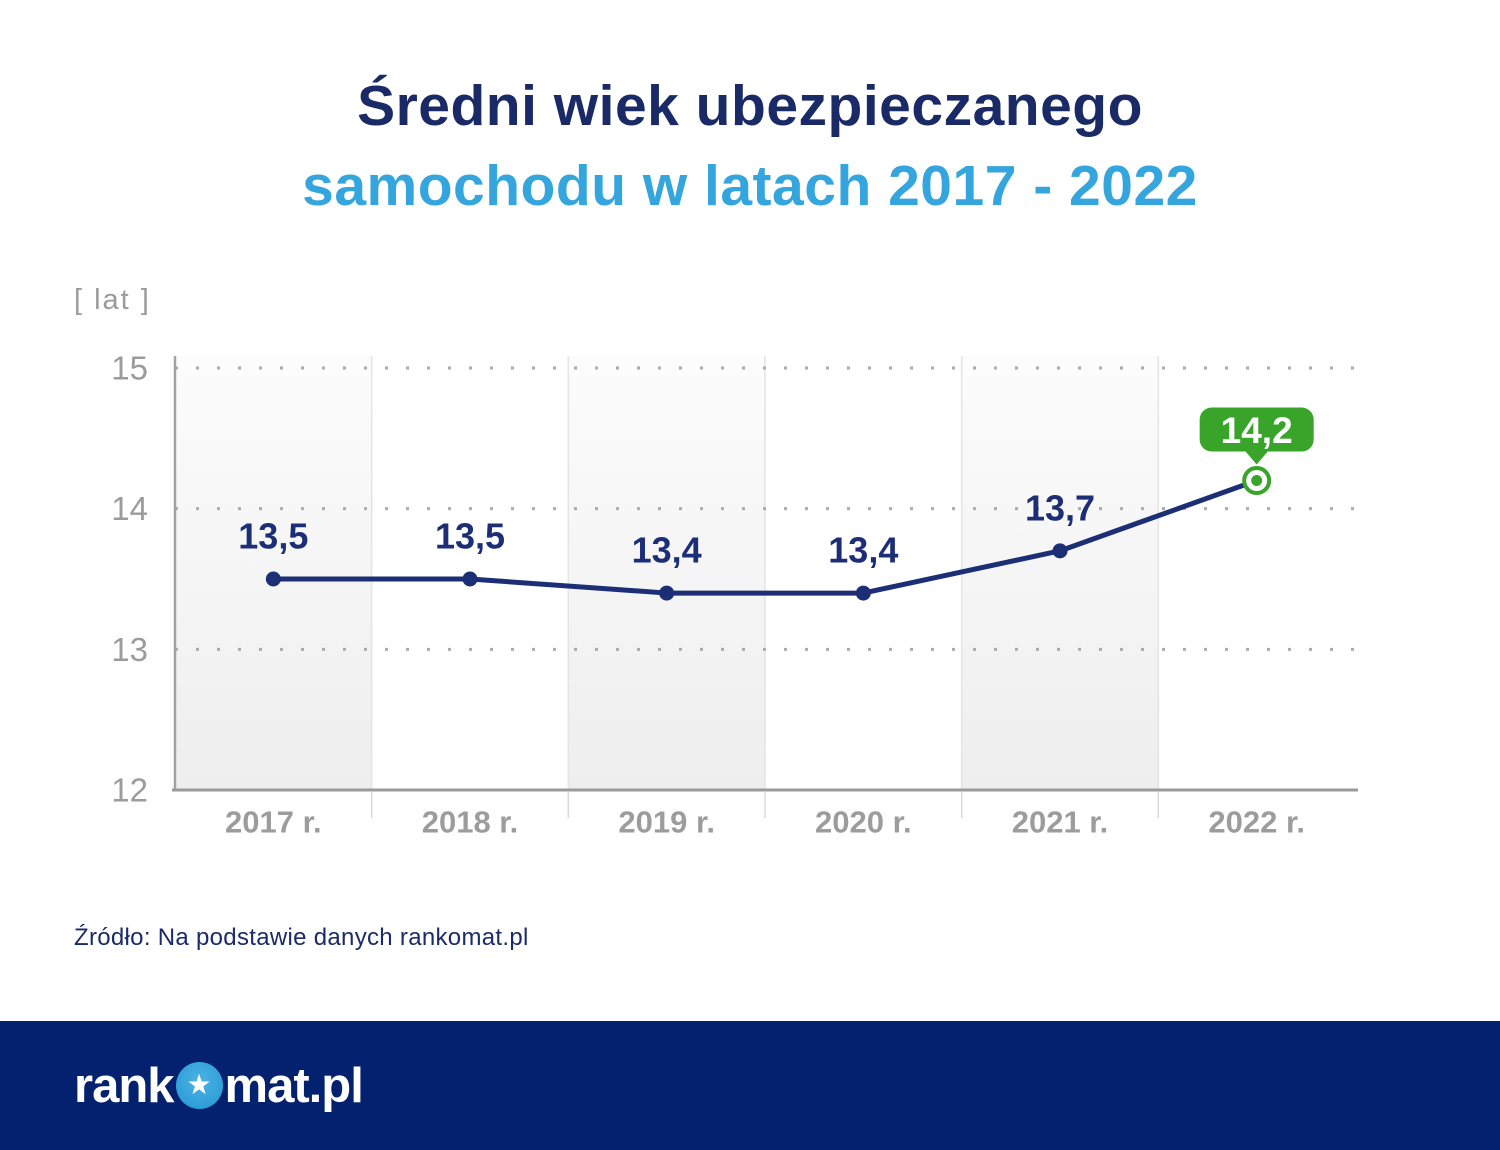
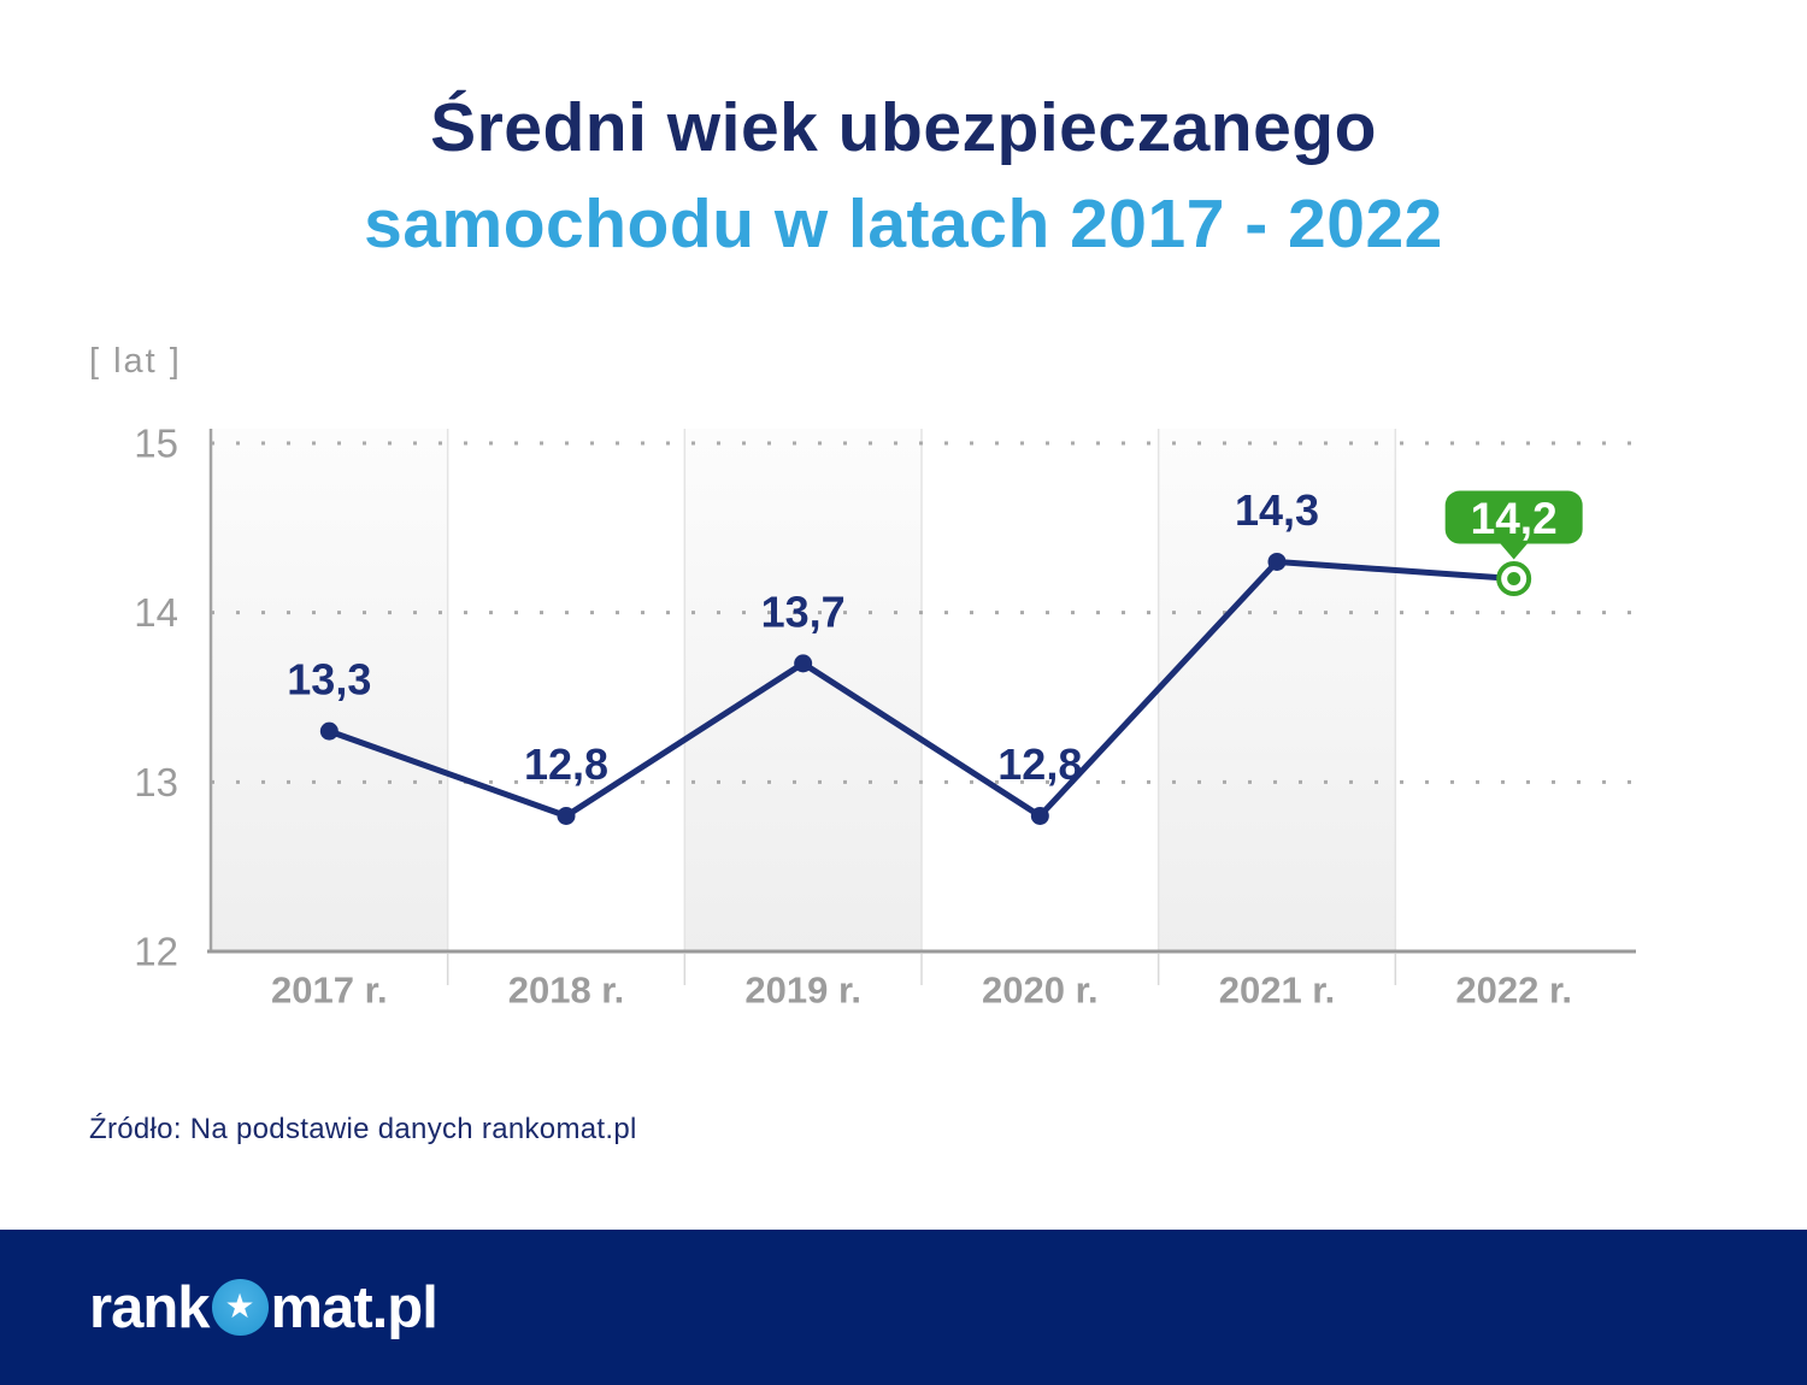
2017 r.: 13,5 -> 13,3
2018 r.: 13,5 -> 12,8
2019 r.: 13,4 -> 13,7
2020 r.: 13,4 -> 12,8
2021 r.: 13,7 -> 14,3
